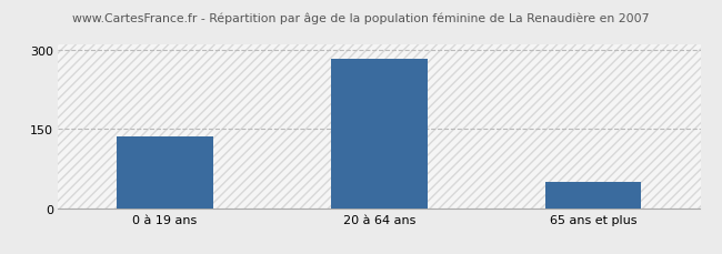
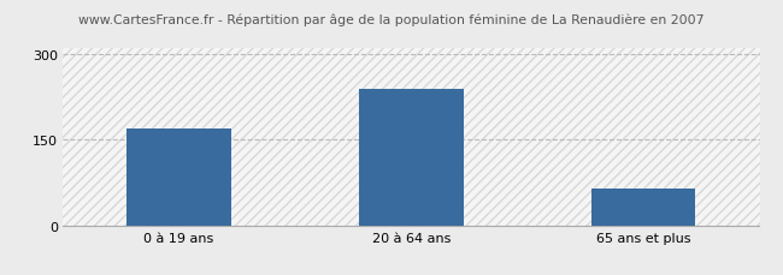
0 à 19 ans: 137 -> 170
20 à 64 ans: 283 -> 240
65 ans et plus: 50 -> 65
